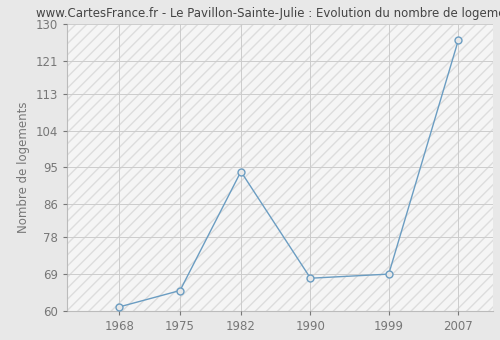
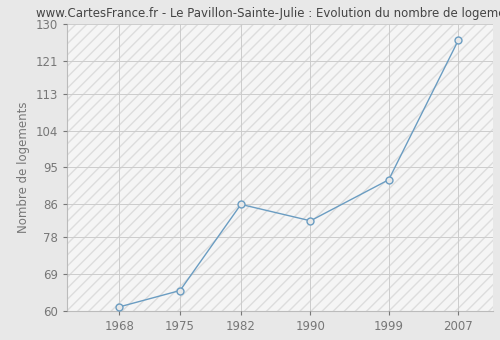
1982: 94 -> 86
1990: 68 -> 82
1999: 69 -> 92
